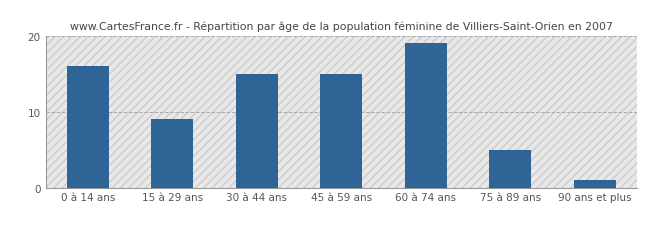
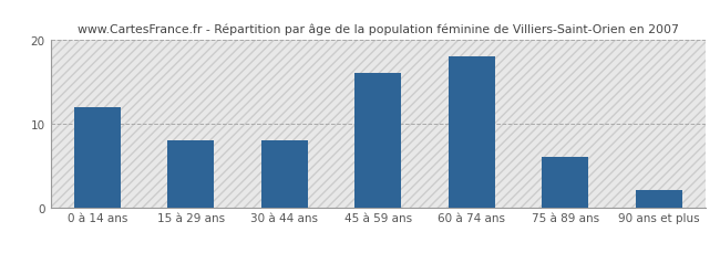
0 à 14 ans: 16 -> 12
15 à 29 ans: 9 -> 8
30 à 44 ans: 15 -> 8
45 à 59 ans: 15 -> 16
60 à 74 ans: 19 -> 18
75 à 89 ans: 5 -> 6
90 ans et plus: 1 -> 2
